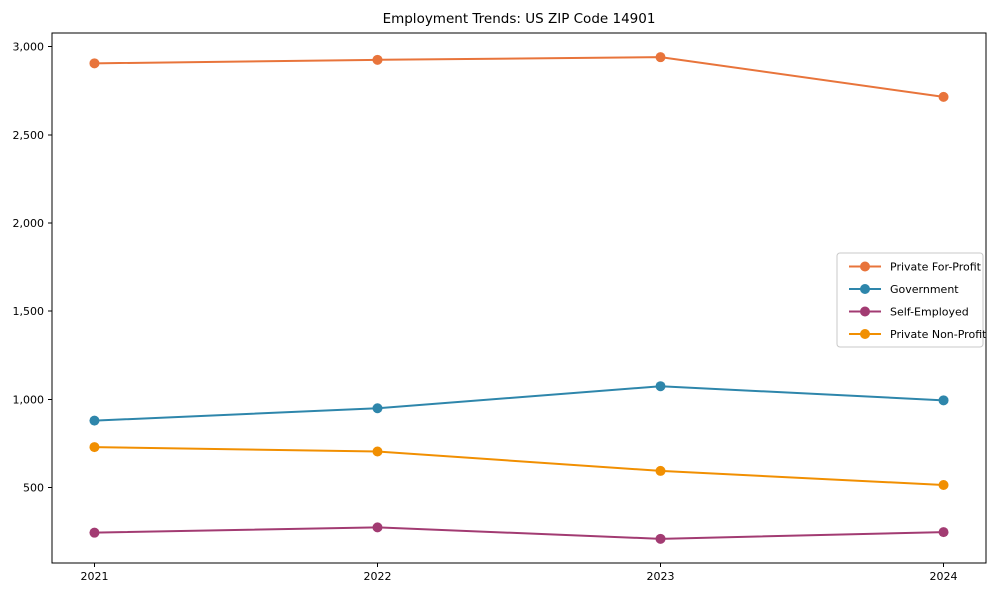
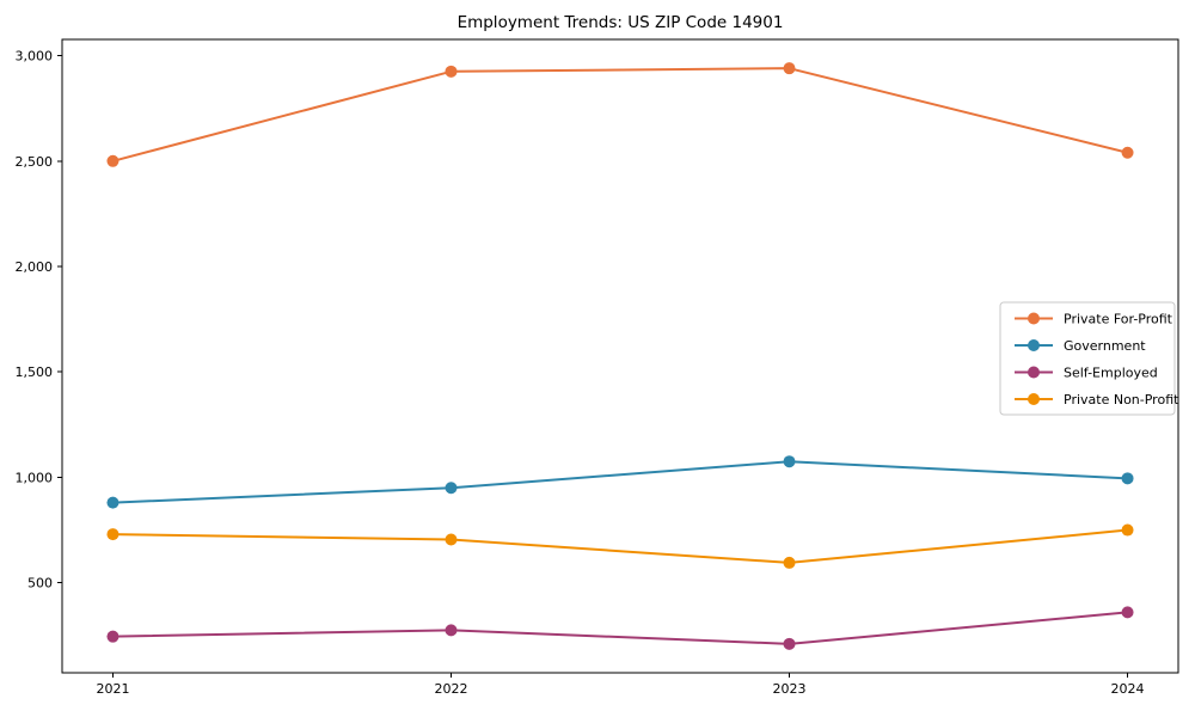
Private For-Profit/2021: 2900 -> 2500
Private For-Profit/2024: 2720 -> 2540
Self-Employed/2024: 250 -> 360
Private Non-Profit/2024: 520 -> 750
